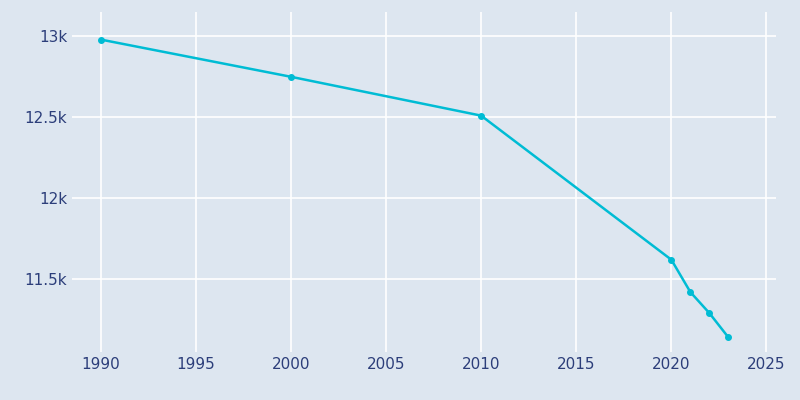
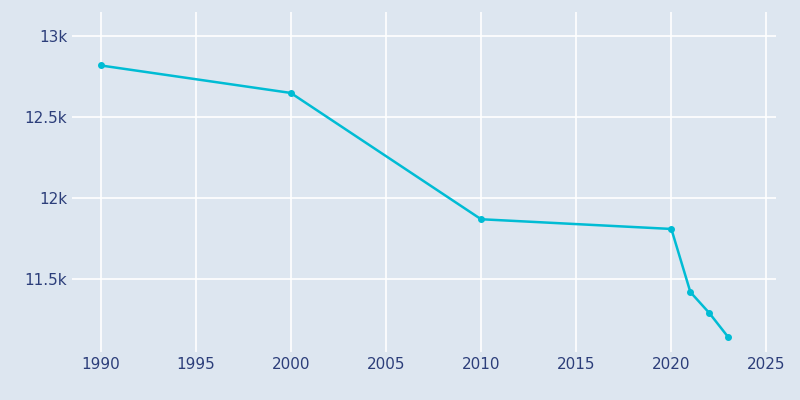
1990: 12.98k -> 12.82k
2000: 12.75k -> 12.65k
2010: 12.51k -> 11.87k
2020: 11.62k -> 11.81k
